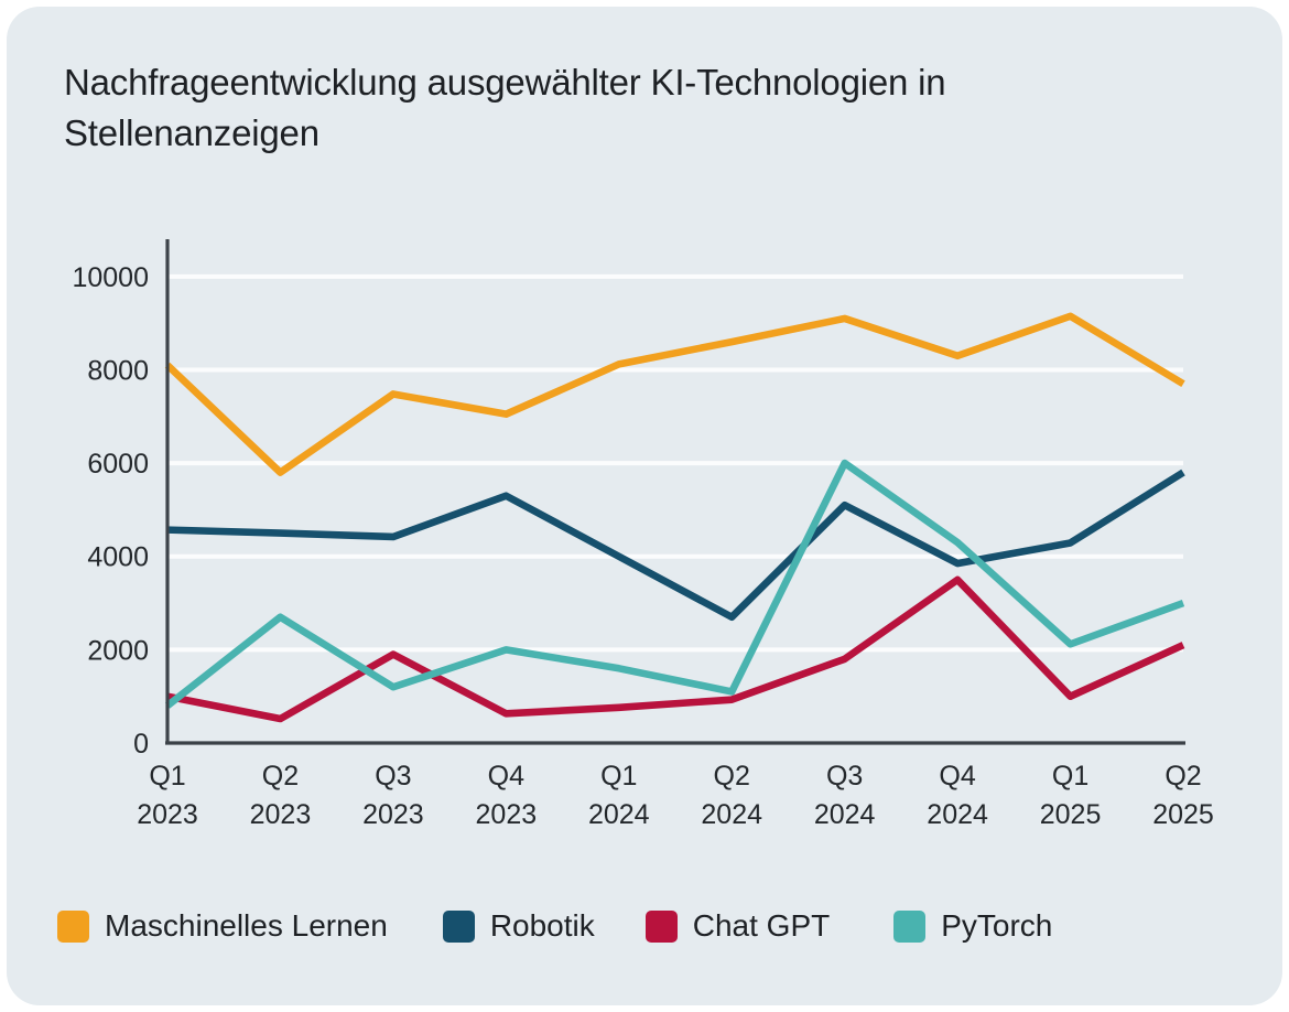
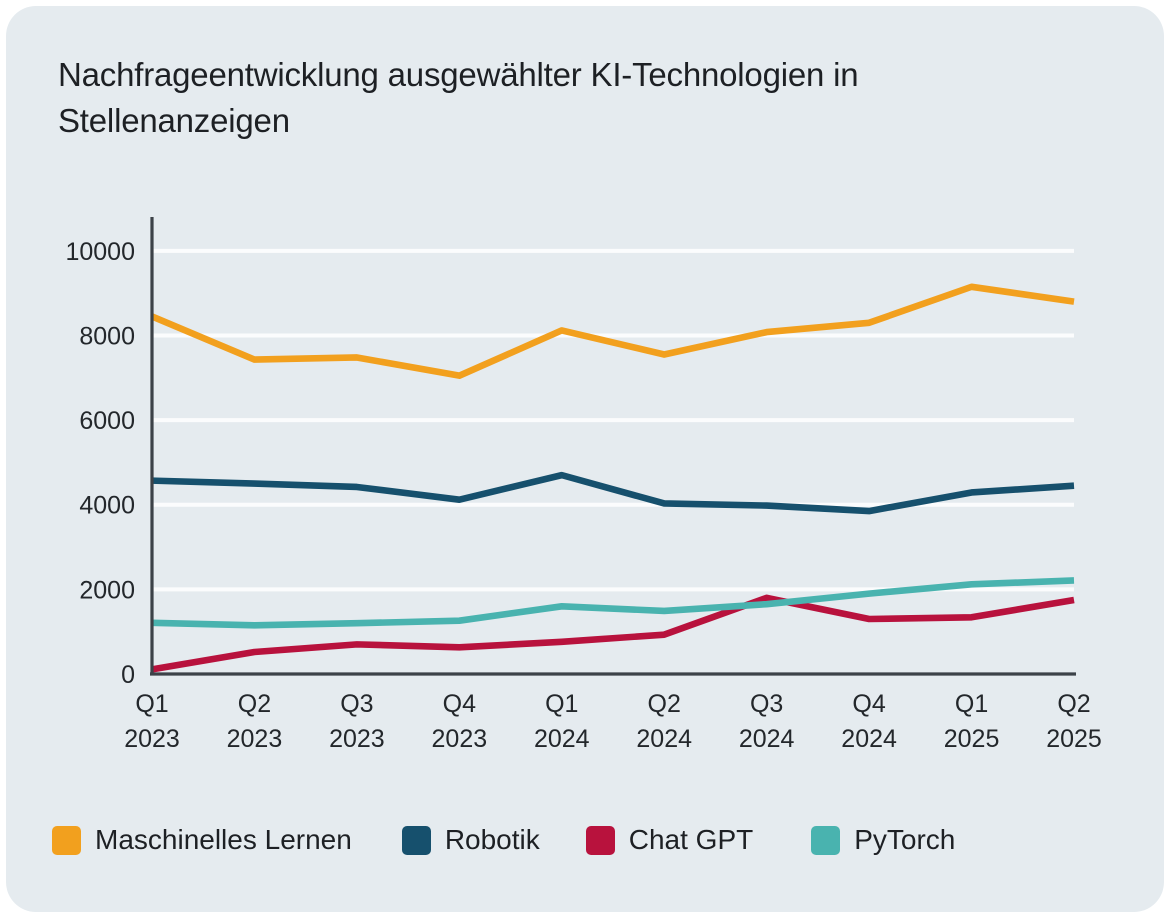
Maschinelles Lernen/Q1 2023: 8100 -> 8400
Chat GPT/Q1 2023: 1000 -> 100
PyTorch/Q1 2023: 800 -> 1200
Maschinelles Lernen/Q2 2023: 5800 -> 7400
PyTorch/Q2 2023: 2700 -> 1200
Chat GPT/Q3 2023: 1900 -> 700
Robotik/Q4 2023: 5300 -> 4100
PyTorch/Q4 2023: 2000 -> 1300
Robotik/Q1 2024: 4000 -> 4700
Maschinelles Lernen/Q2 2024: 8600 -> 7600
Robotik/Q2 2024: 2700 -> 4000
PyTorch/Q2 2024: 1100 -> 1500
Maschinelles Lernen/Q3 2024: 9100 -> 8100
Robotik/Q3 2024: 5100 -> 4000
PyTorch/Q3 2024: 6000 -> 1600
Chat GPT/Q4 2024: 3500 -> 1300
PyTorch/Q4 2024: 4300 -> 1900
Chat GPT/Q1 2025: 1000 -> 1300
Maschinelles Lernen/Q2 2025: 7700 -> 8800
Robotik/Q2 2025: 5800 -> 4400
Chat GPT/Q2 2025: 2100 -> 1800
PyTorch/Q2 2025: 3000 -> 2200
